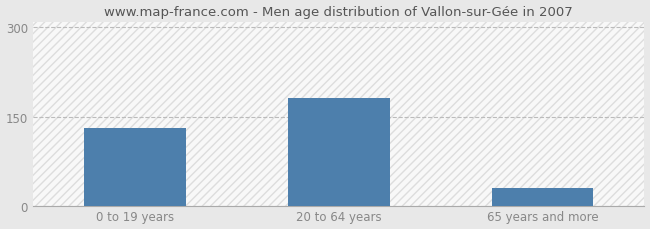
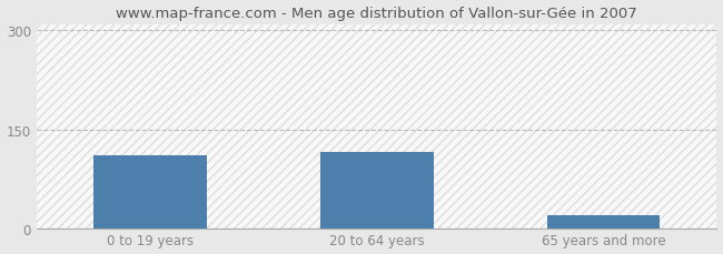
0 to 19 years: 130 -> 110
20 to 64 years: 181 -> 116
65 years and more: 30 -> 20
